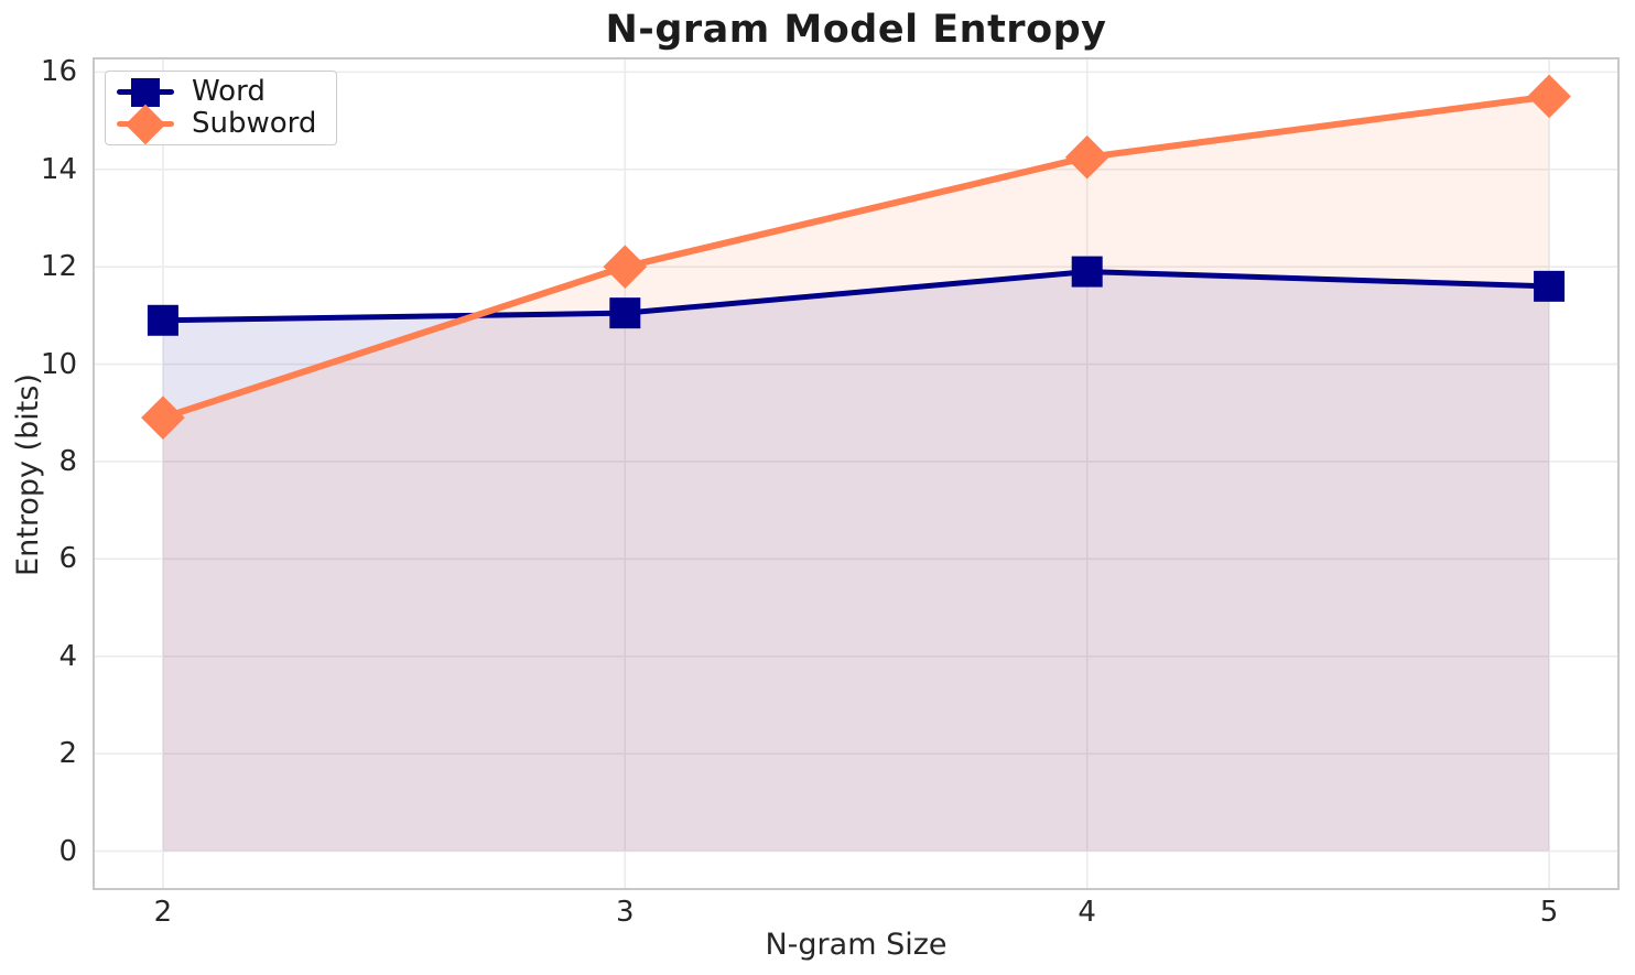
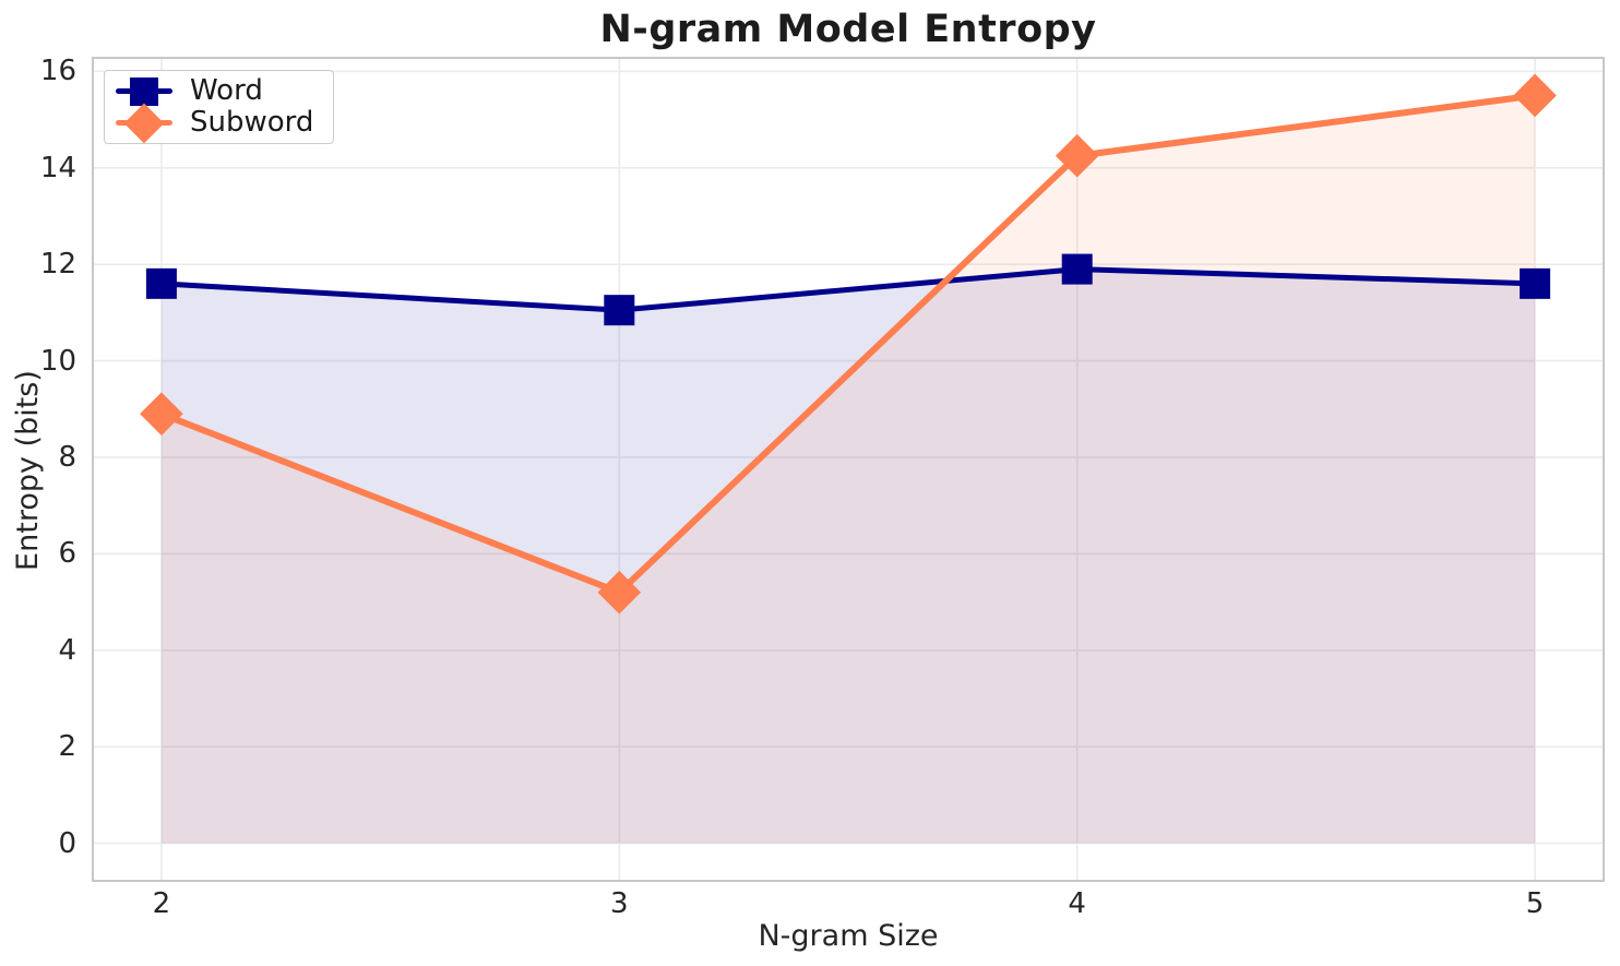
Word/2: 10.9 -> 11.6
Subword/3: 12.0 -> 5.2
